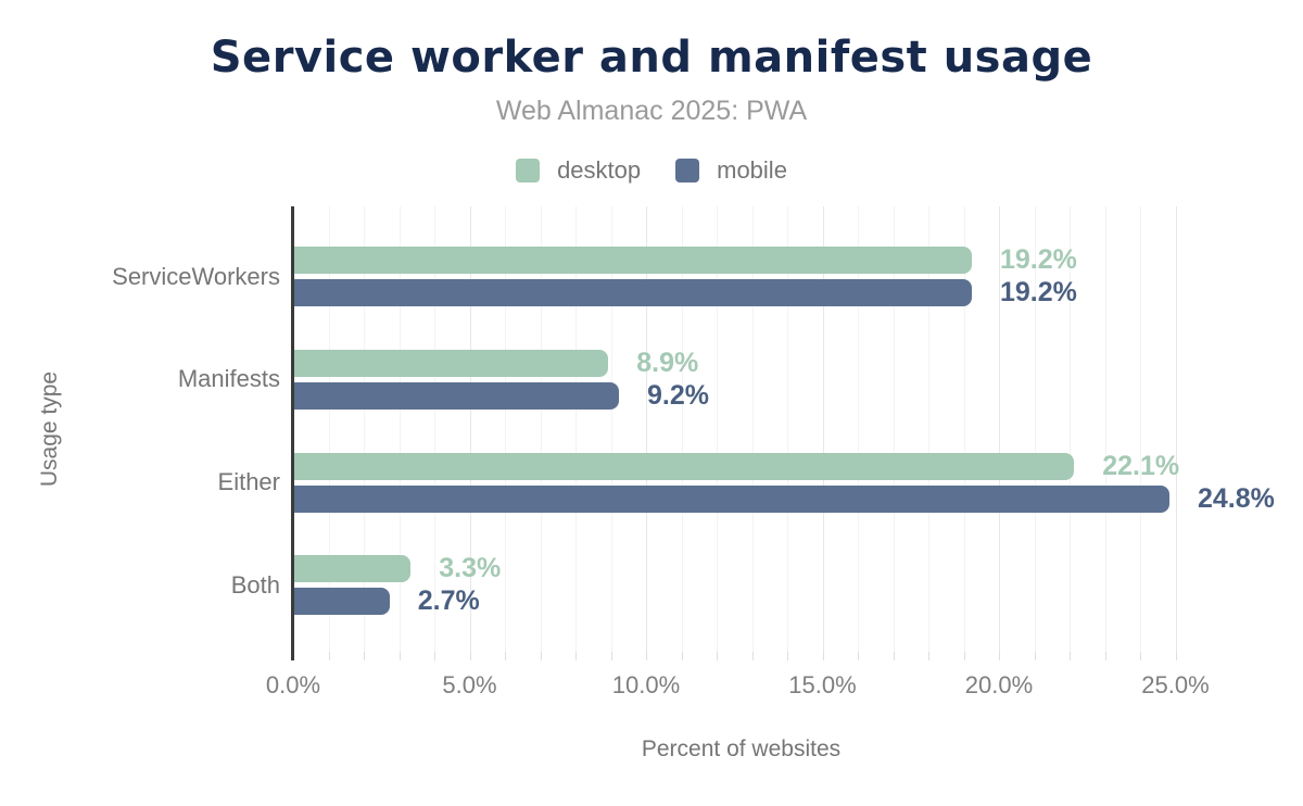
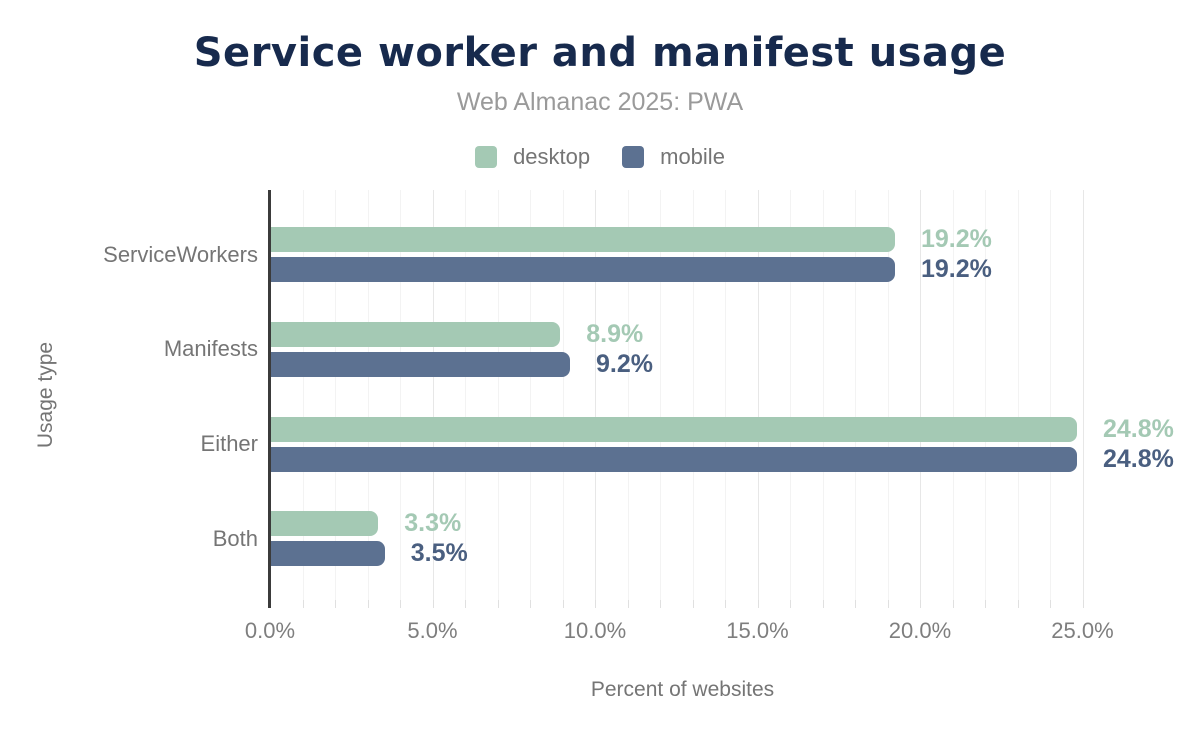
desktop/Either: 22.1% -> 24.8%
mobile/Both: 2.7% -> 3.5%
